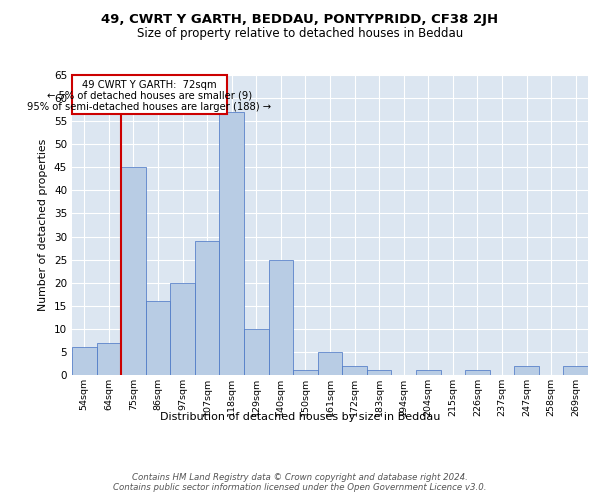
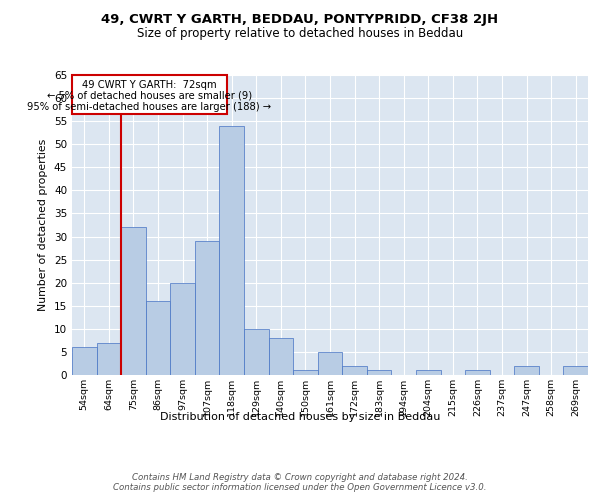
75sqm: 45 -> 32
118sqm: 57 -> 54
140sqm: 25 -> 8
